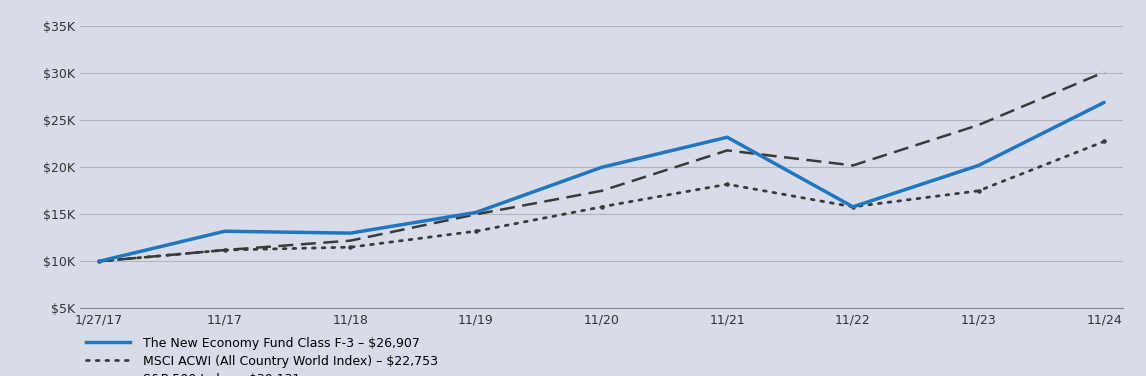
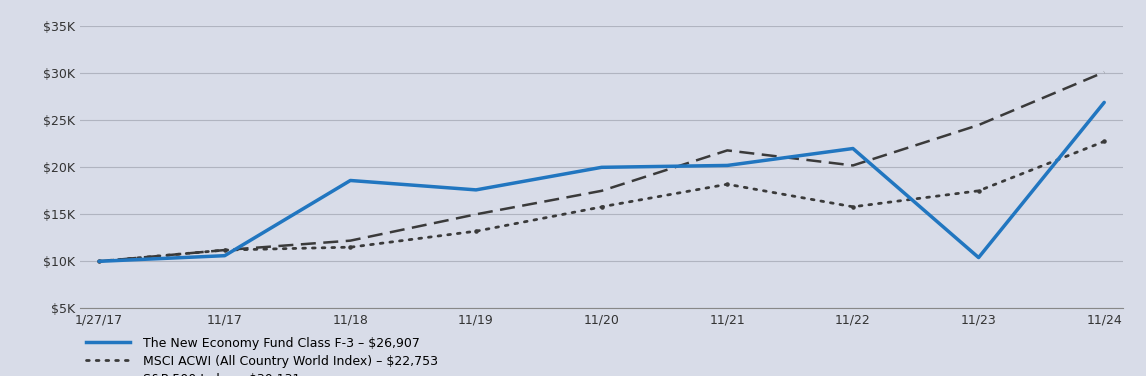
The New Economy Fund Class F-3 – $26,907/11/17: $13.2K -> $10.6K
The New Economy Fund Class F-3 – $26,907/11/18: $13.0K -> $18.6K
The New Economy Fund Class F-3 – $26,907/11/19: $15.2K -> $17.6K
The New Economy Fund Class F-3 – $26,907/11/21: $23.2K -> $20.2K
The New Economy Fund Class F-3 – $26,907/11/22: $15.8K -> $22.0K
The New Economy Fund Class F-3 – $26,907/11/23: $20.2K -> $10.4K
